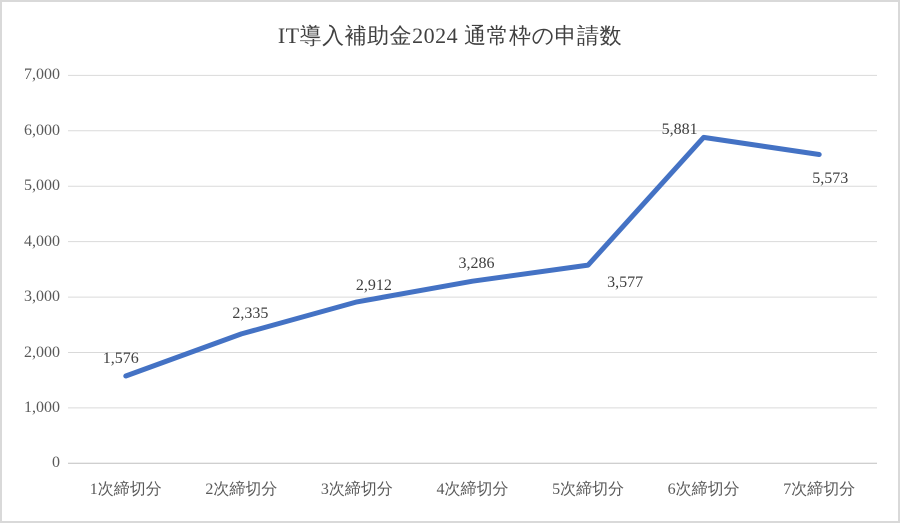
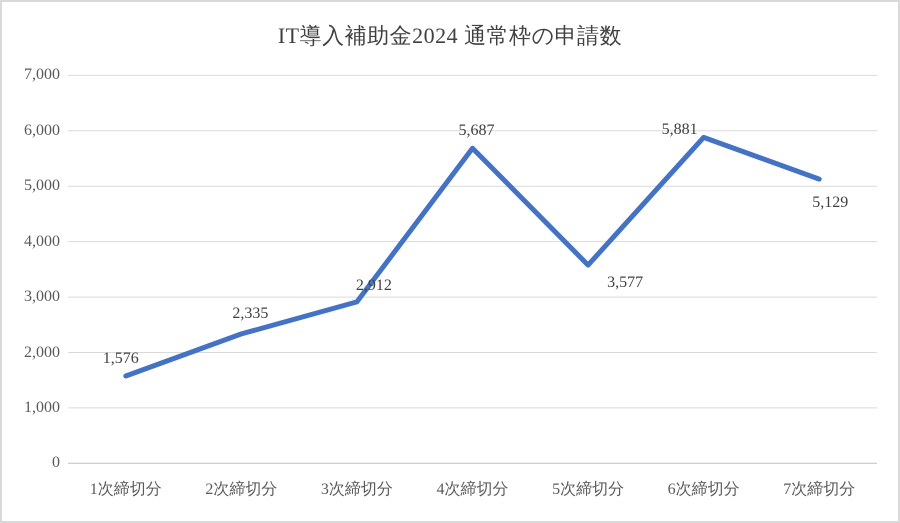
4次締切分: 3,286 -> 5,687
7次締切分: 5,573 -> 5,129
